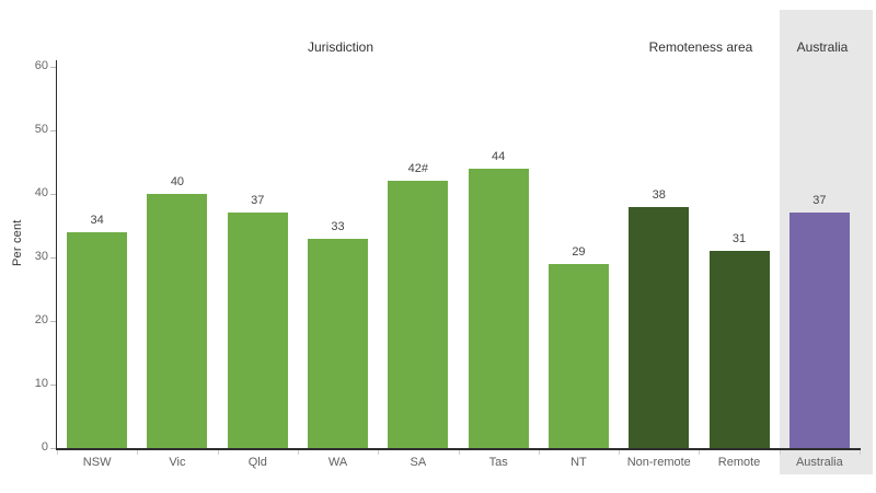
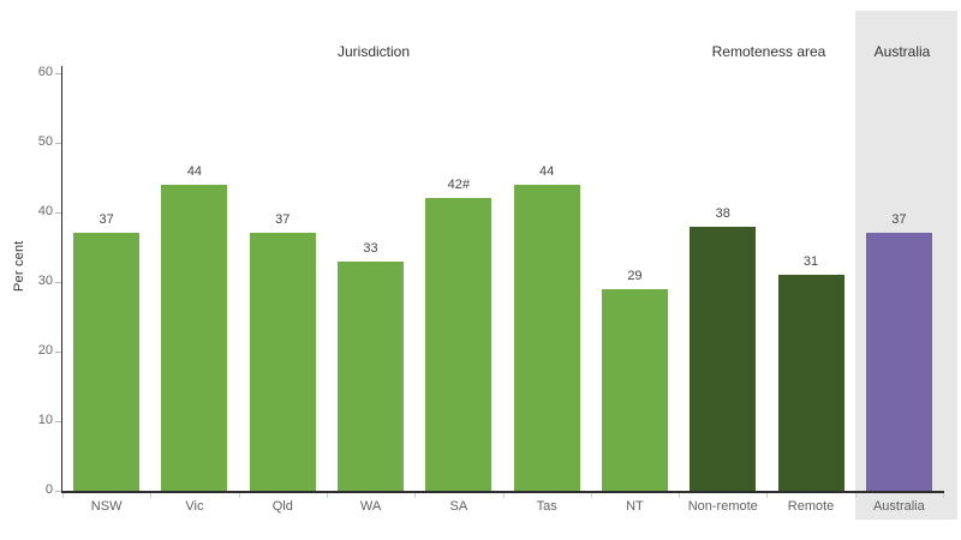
NSW: 34 -> 37
Vic: 40 -> 44
